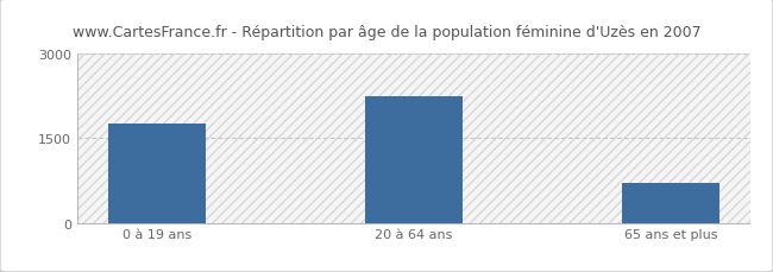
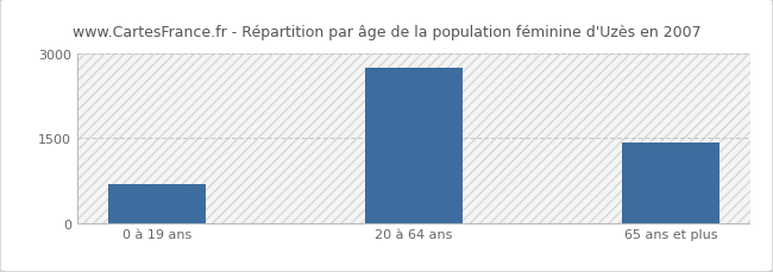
0 à 19 ans: 1750 -> 680
20 à 64 ans: 2250 -> 2750
65 ans et plus: 700 -> 1430
